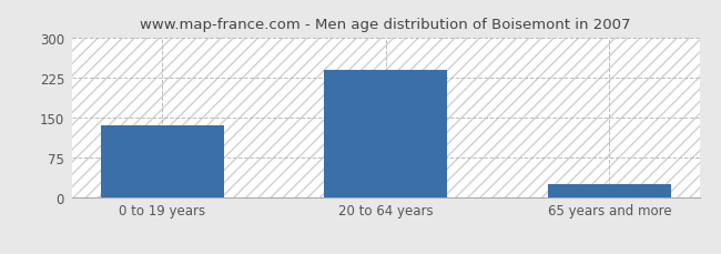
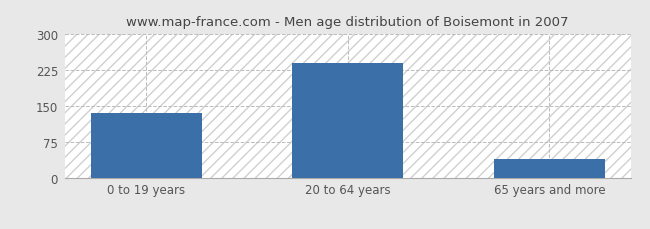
65 years and more: 25 -> 40
